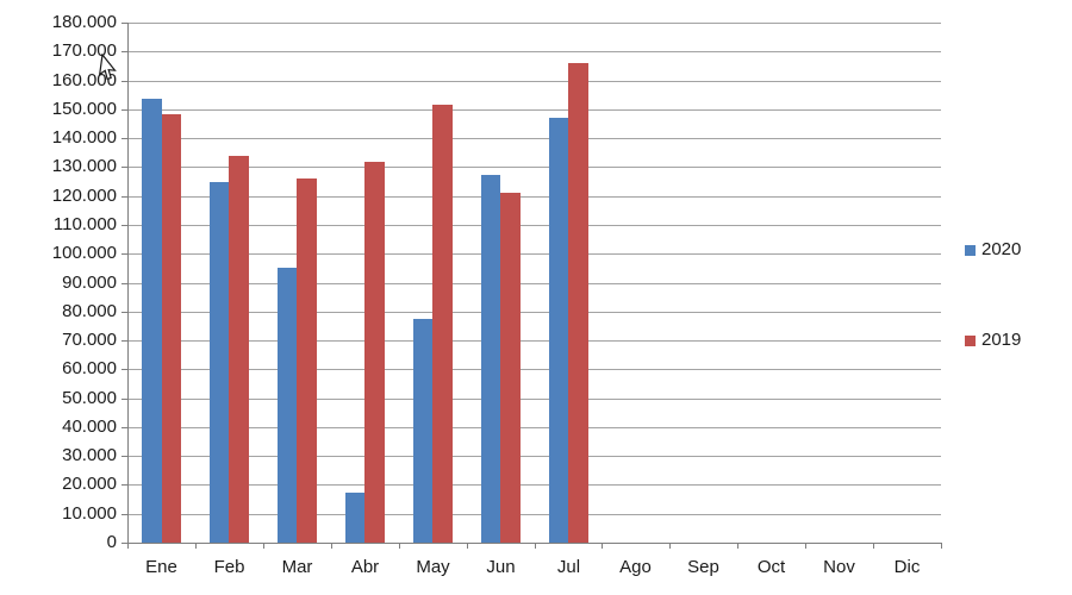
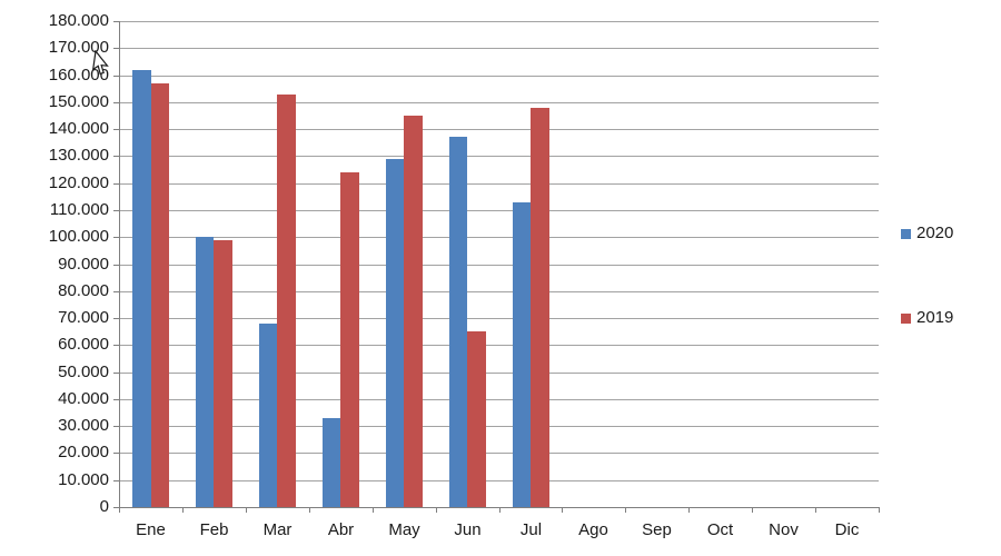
2020/Ene: 154000 -> 162000
2019/Ene: 148000 -> 157000
2020/Feb: 125000 -> 100000
2019/Feb: 134000 -> 99000
2020/Mar: 95000 -> 68000
2019/Mar: 126000 -> 153000
2020/Abr: 18000 -> 33000
2019/Abr: 132000 -> 124000
2020/May: 78000 -> 129000
2019/May: 152000 -> 145000
2020/Jun: 128000 -> 137000
2019/Jun: 121000 -> 65000
2020/Jul: 147000 -> 113000
2019/Jul: 166000 -> 148000
